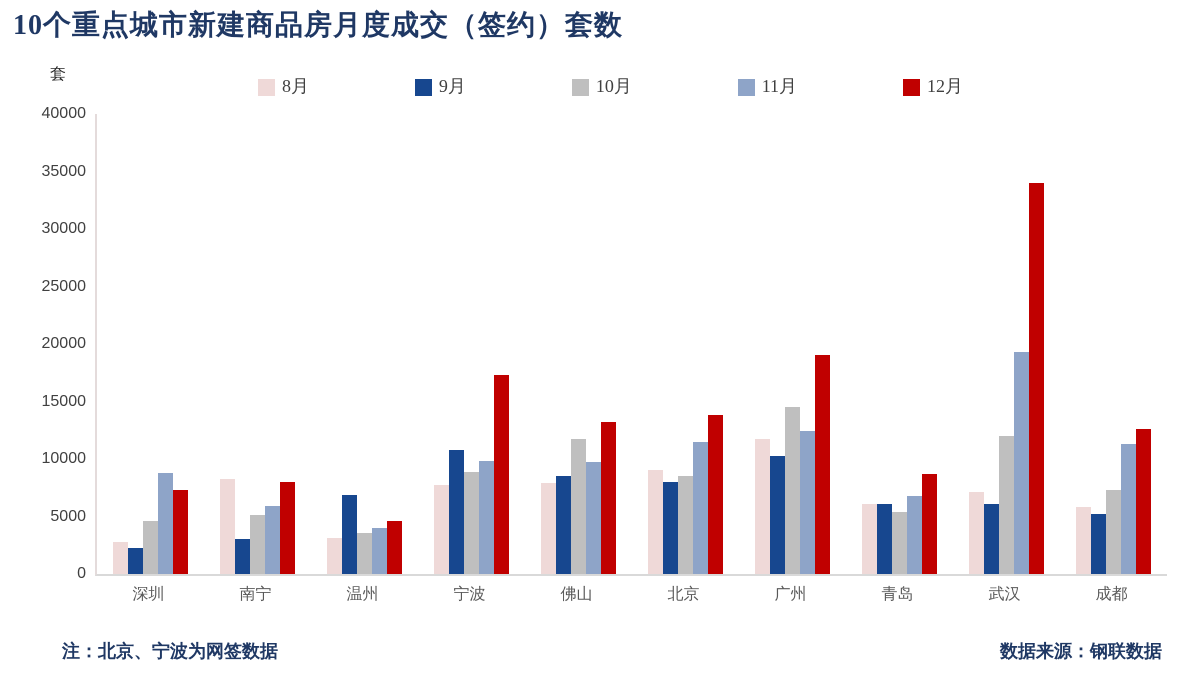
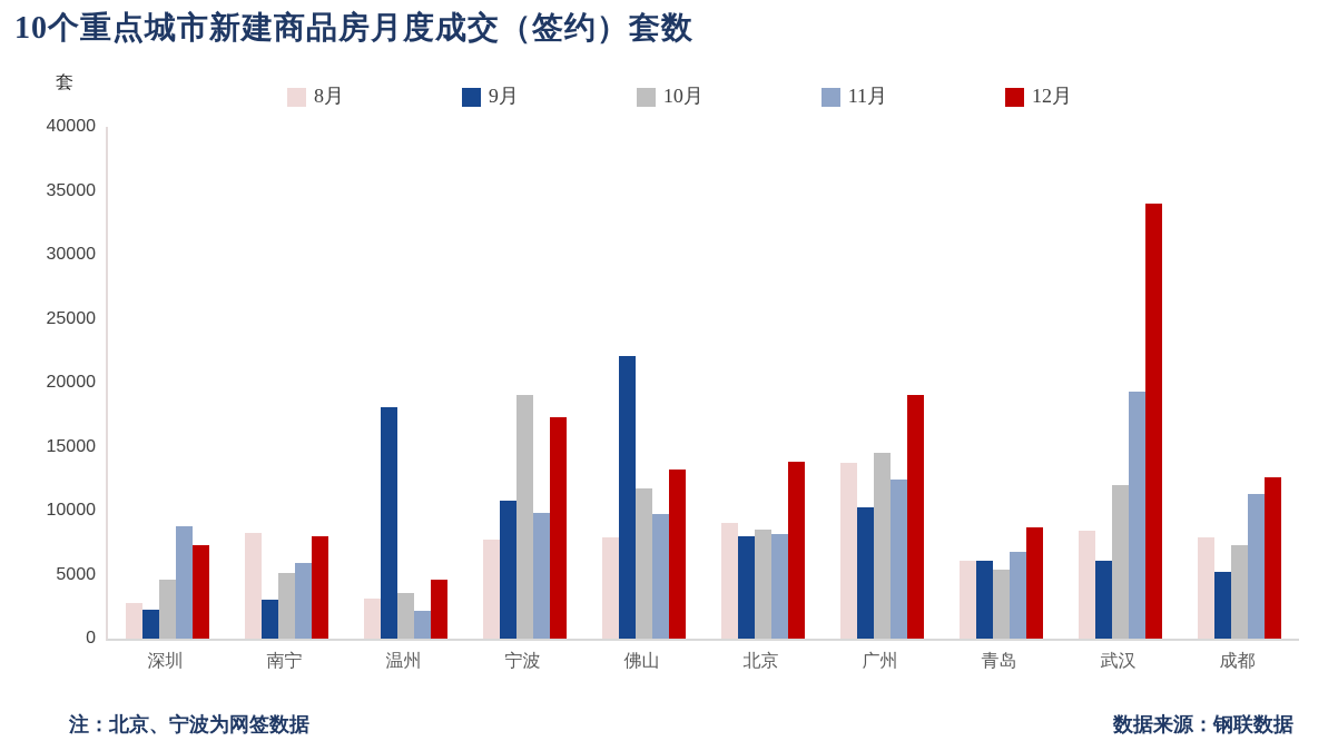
9月/温州: 6900 -> 18100
11月/温州: 4000 -> 2200
10月/宁波: 8900 -> 19000
9月/佛山: 8500 -> 22100
11月/北京: 11500 -> 8200
8月/广州: 11700 -> 13700
8月/武汉: 7100 -> 8400
8月/成都: 5800 -> 7900
